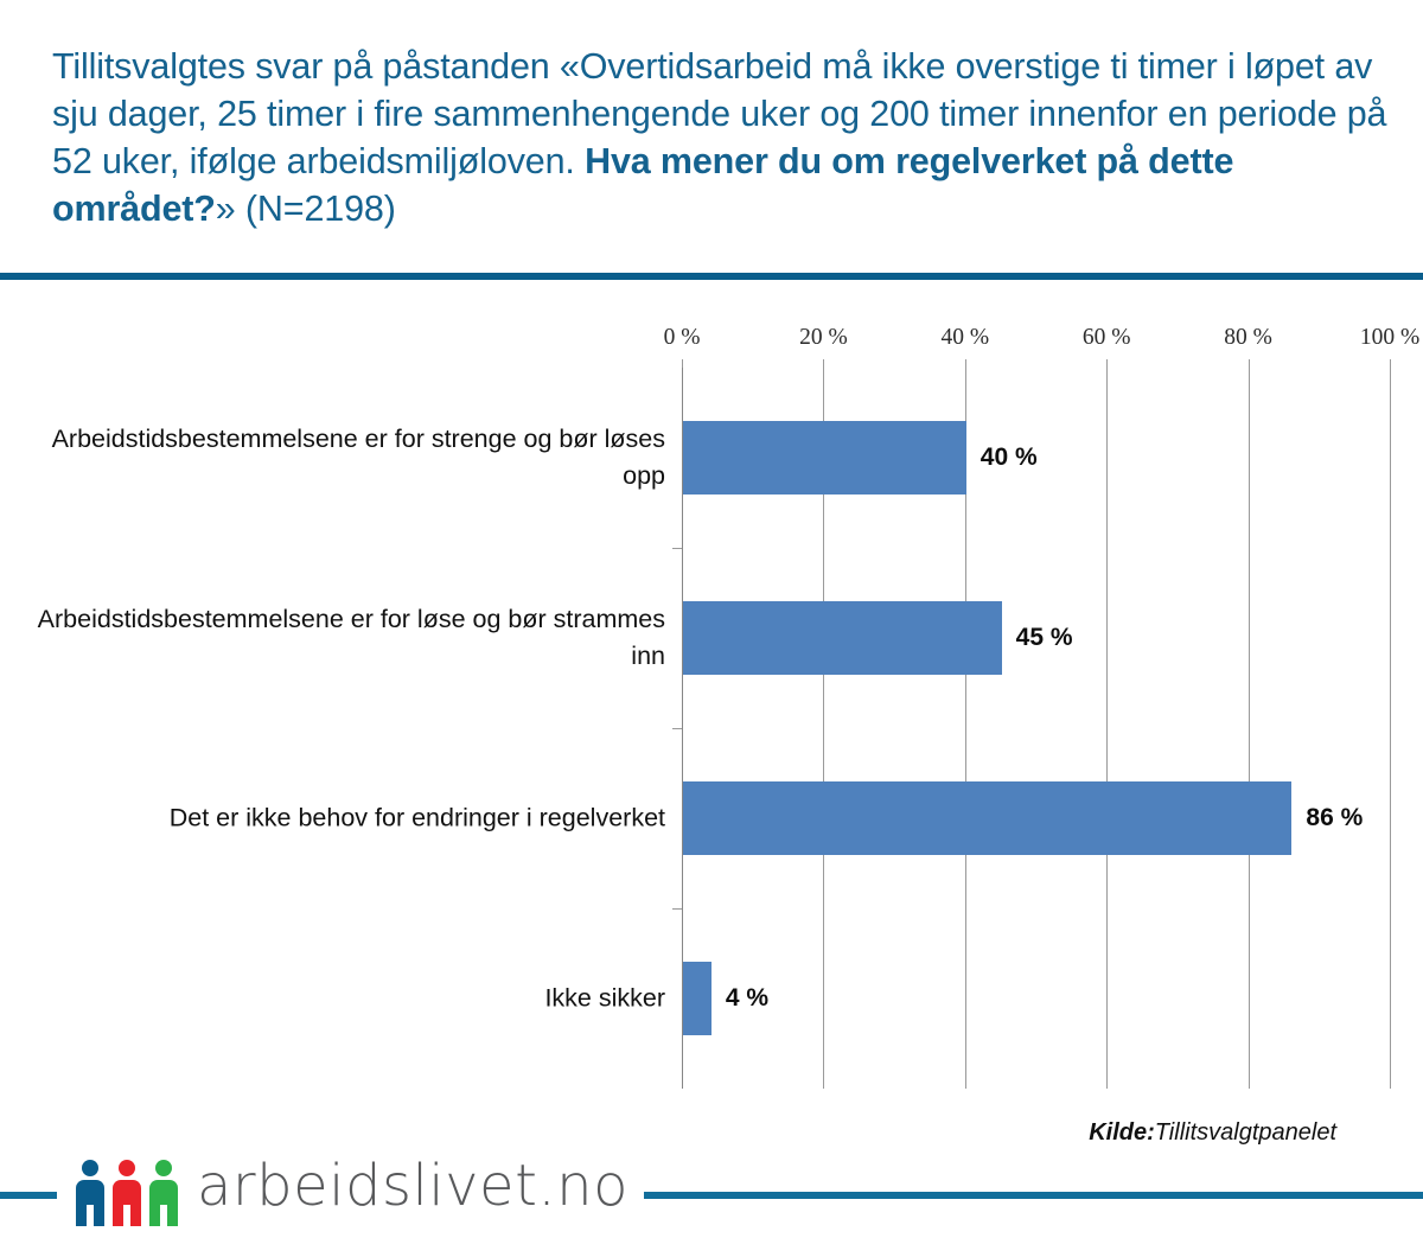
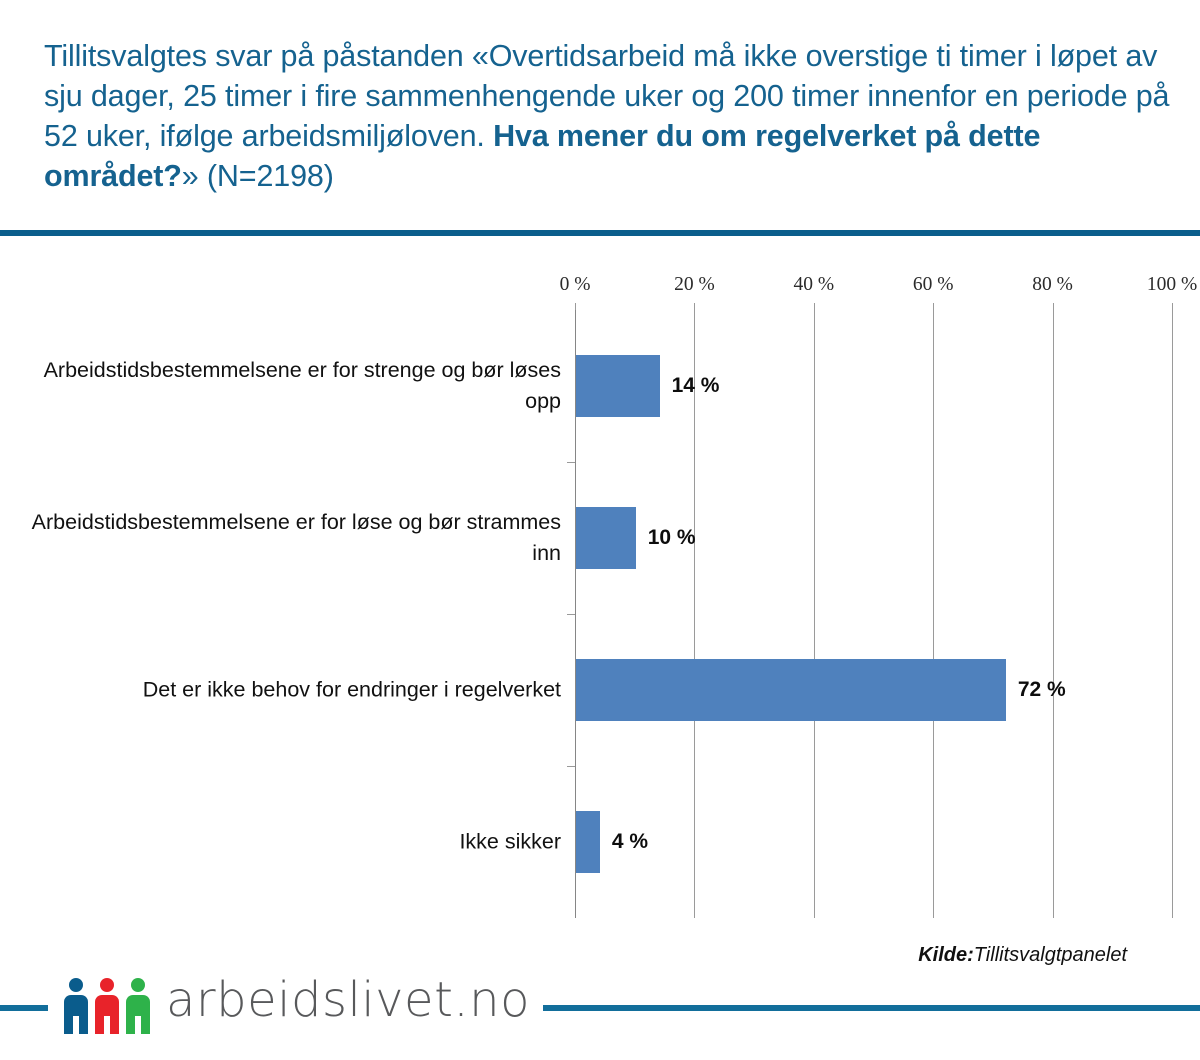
Arbeidstidsbestemmelsene er for strenge og bør løses opp: 40 -> 14
Arbeidstidsbestemmelsene er for løse og bør strammes inn: 45 -> 10
Det er ikke behov for endringer i regelverket: 86 -> 72
